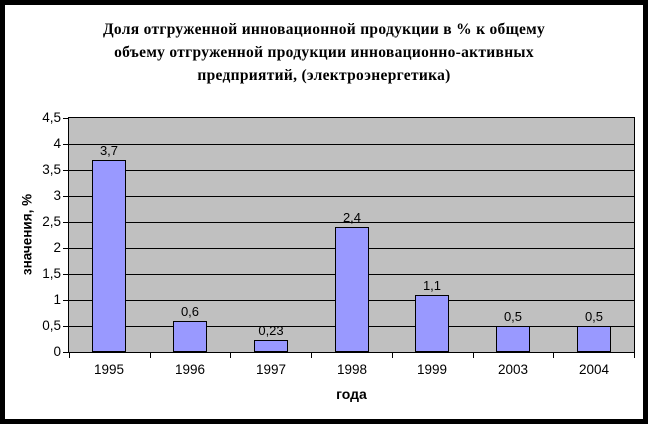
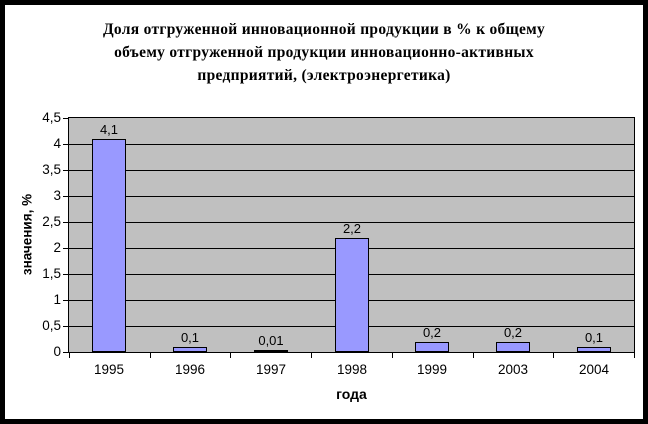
1995: 3,7 -> 4,1
1996: 0,6 -> 0,1
1997: 0,23 -> 0,01
1998: 2,4 -> 2,2
1999: 1,1 -> 0,2
2003: 0,5 -> 0,2
2004: 0,5 -> 0,1
